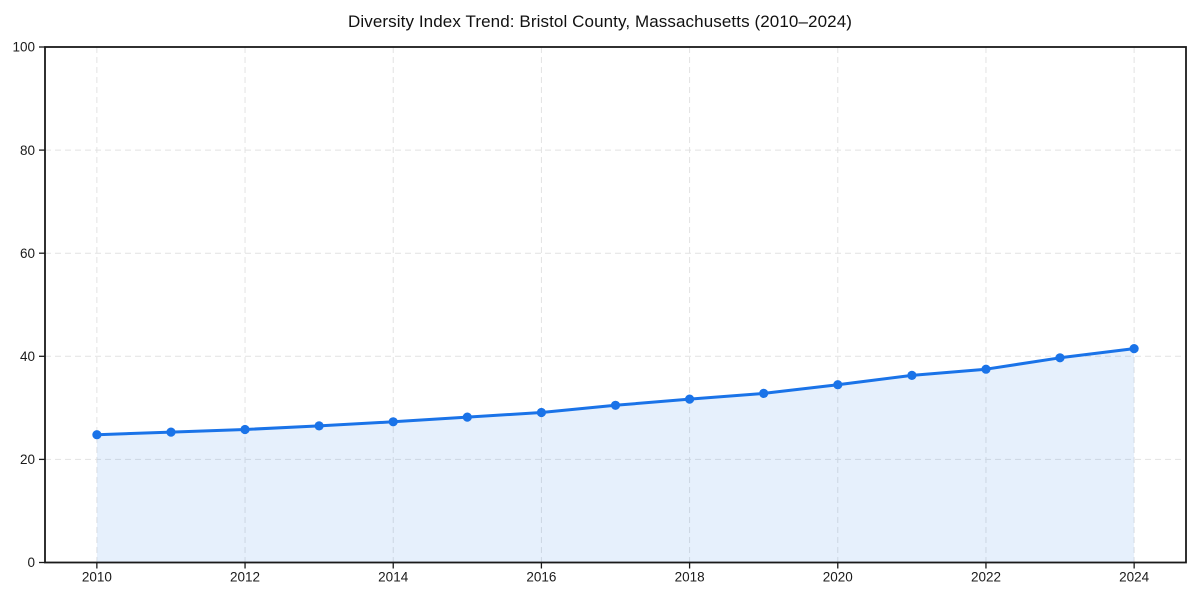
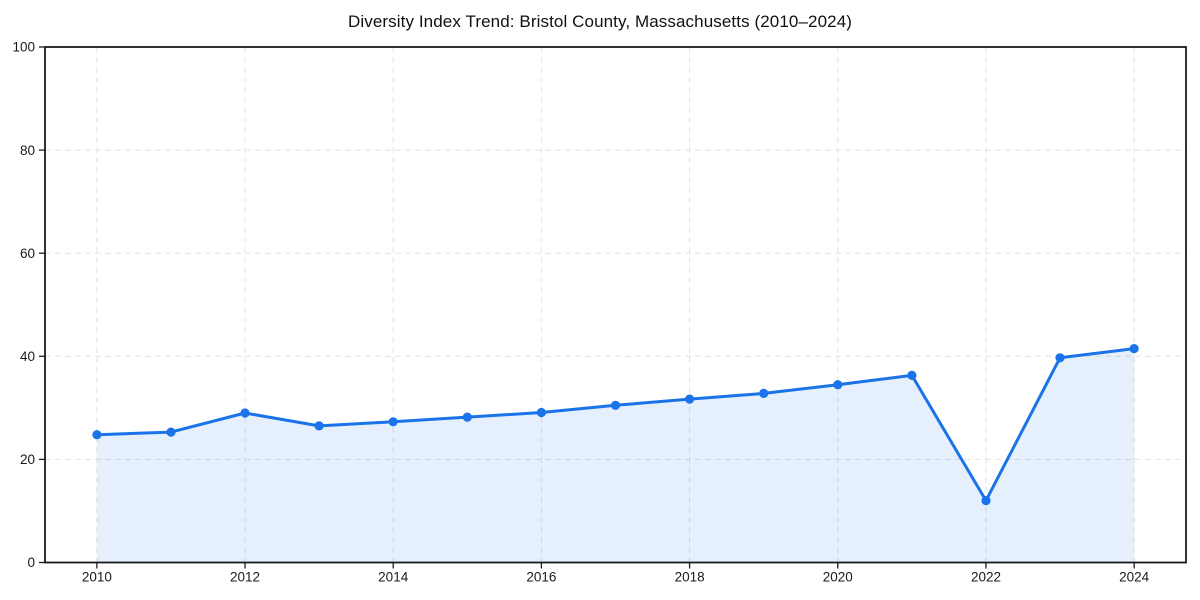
2012: 26 -> 29
2022: 38 -> 12
